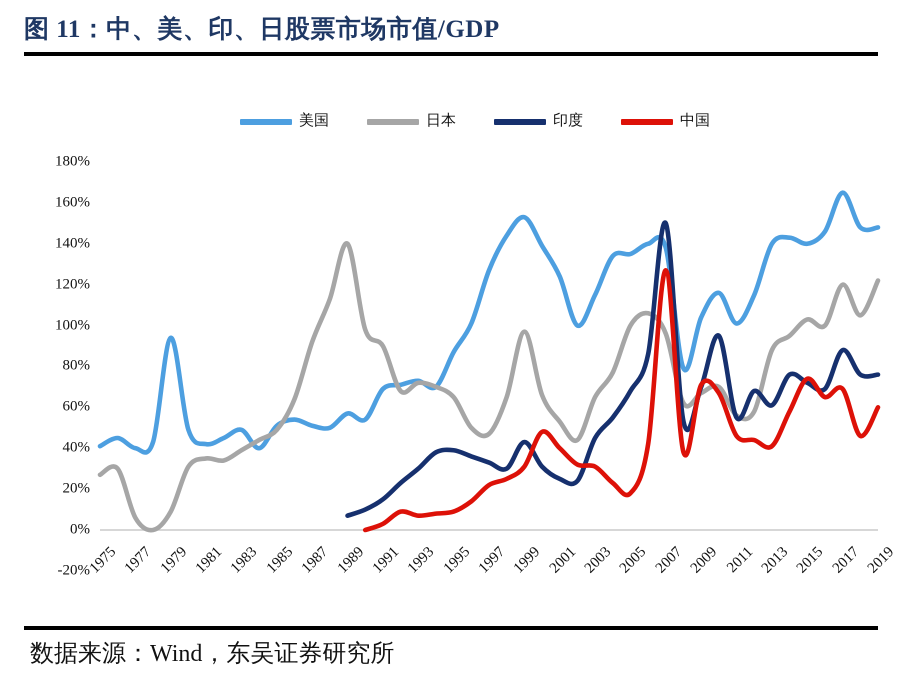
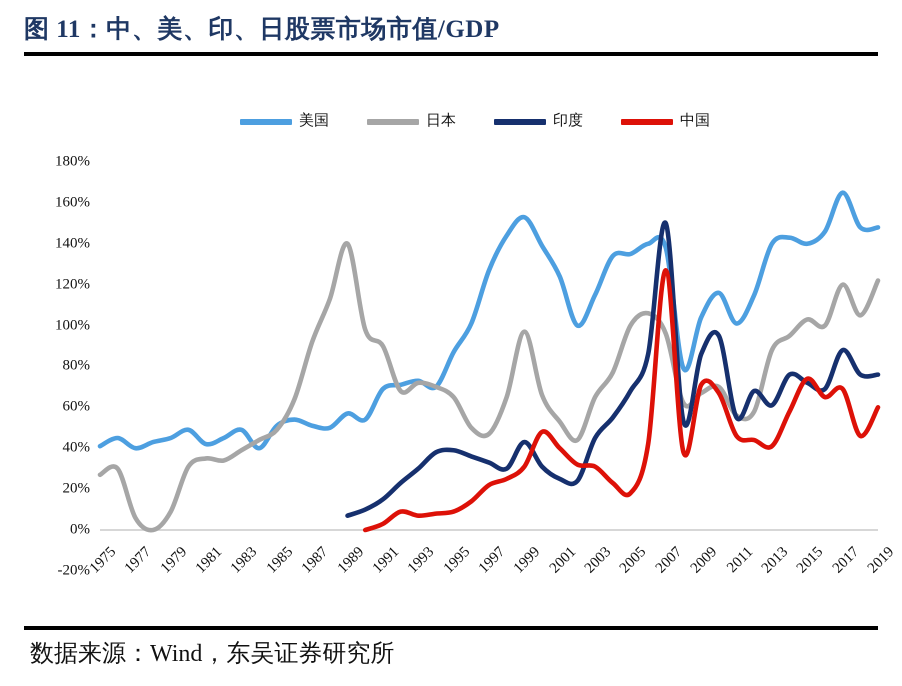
美国/1979: 94% -> 45%
印度/2009: 70% -> 86%
